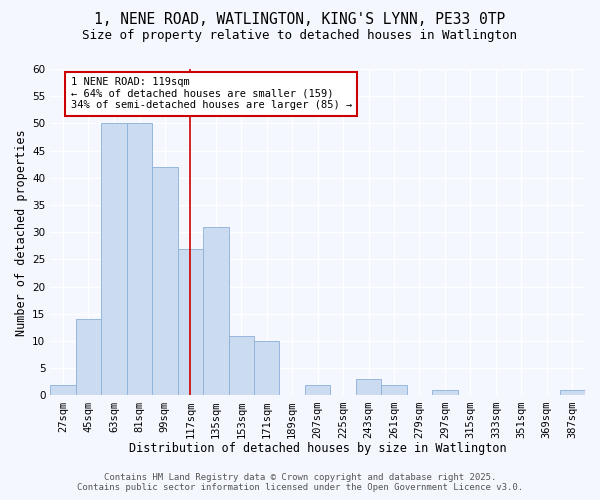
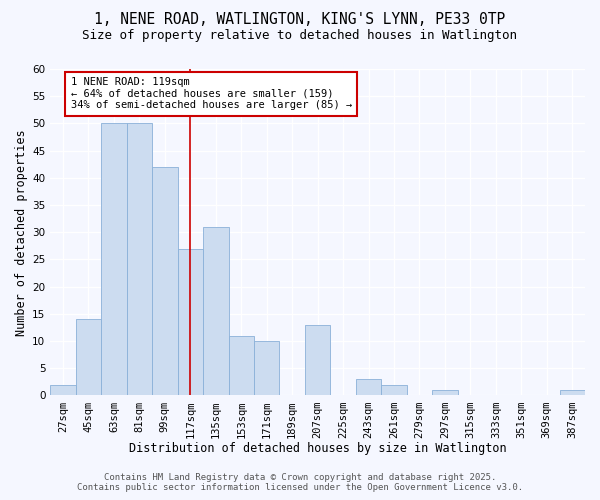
207sqm: 2 -> 13
